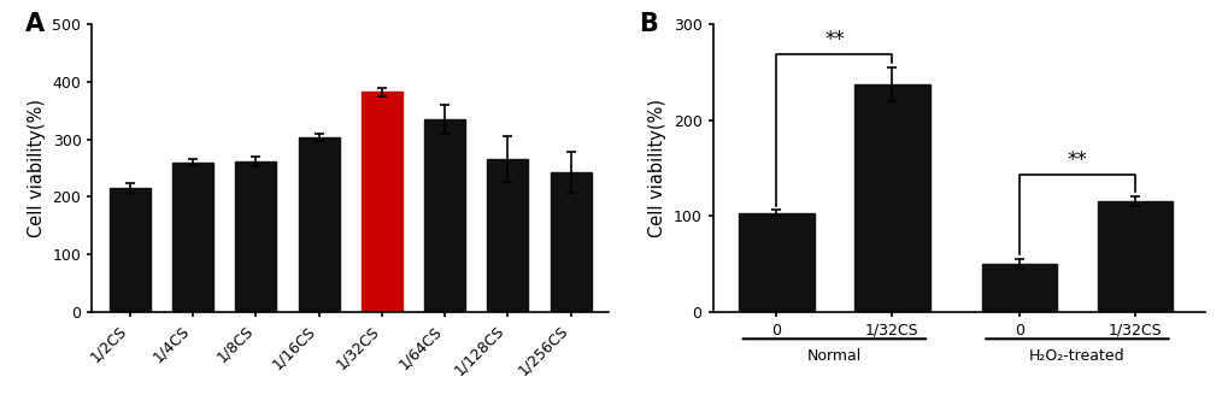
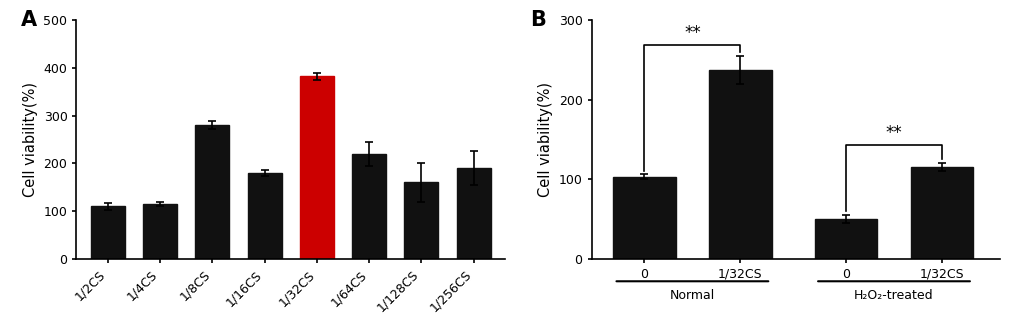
1/2CS: 215 -> 110
1/4CS: 260 -> 115
1/8CS: 262 -> 280
1/16CS: 303 -> 180
1/64CS: 335 -> 220
1/128CS: 265 -> 160
1/256CS: 243 -> 190
